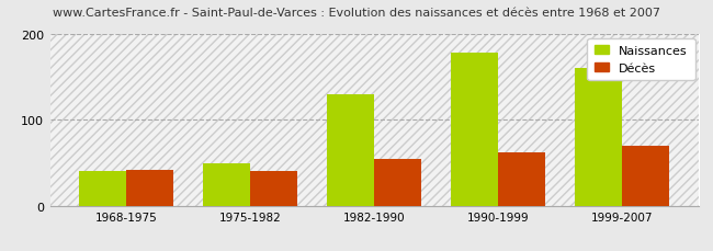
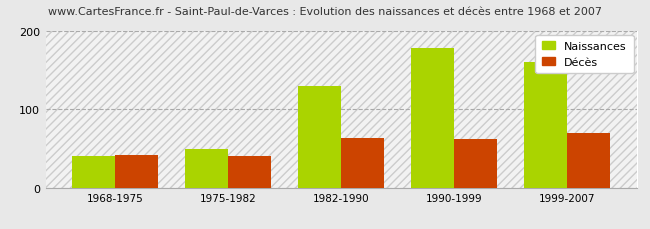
Décès/1982-1990: 55 -> 64
